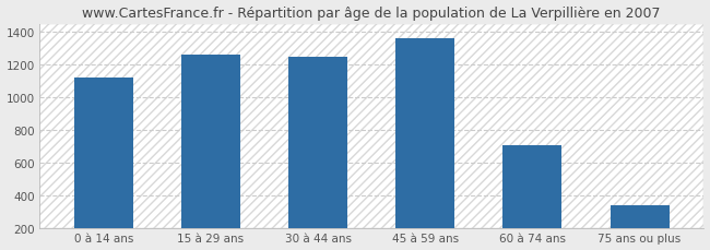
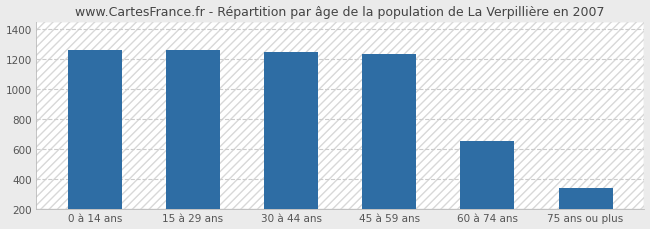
0 à 14 ans: 1120 -> 1260
45 à 59 ans: 1360 -> 1240
60 à 74 ans: 710 -> 660
